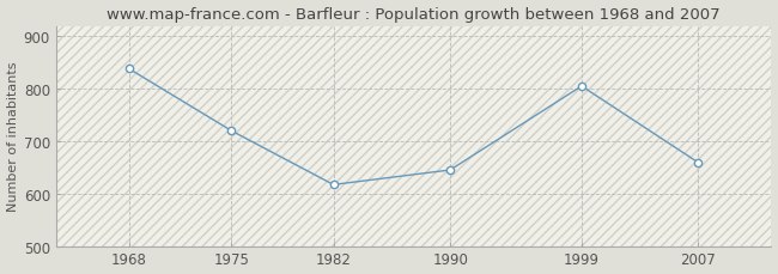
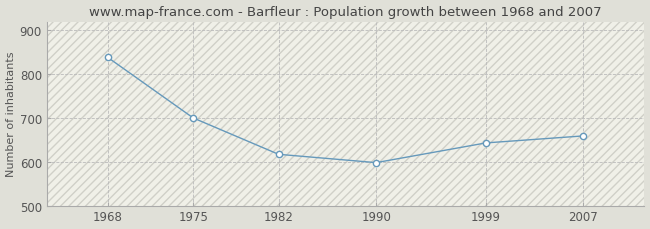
1975: 720 -> 700
1990: 645 -> 598
1999: 805 -> 643
